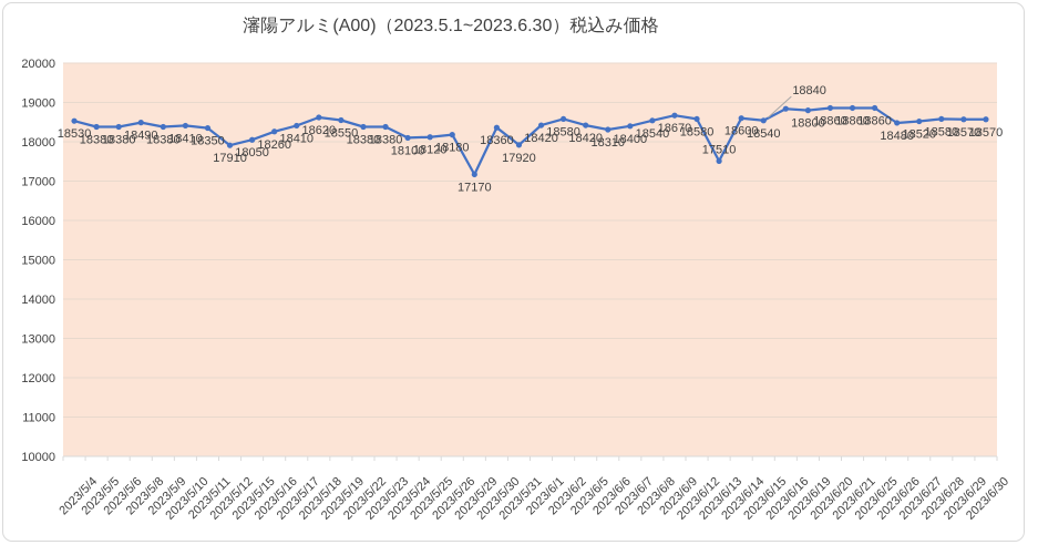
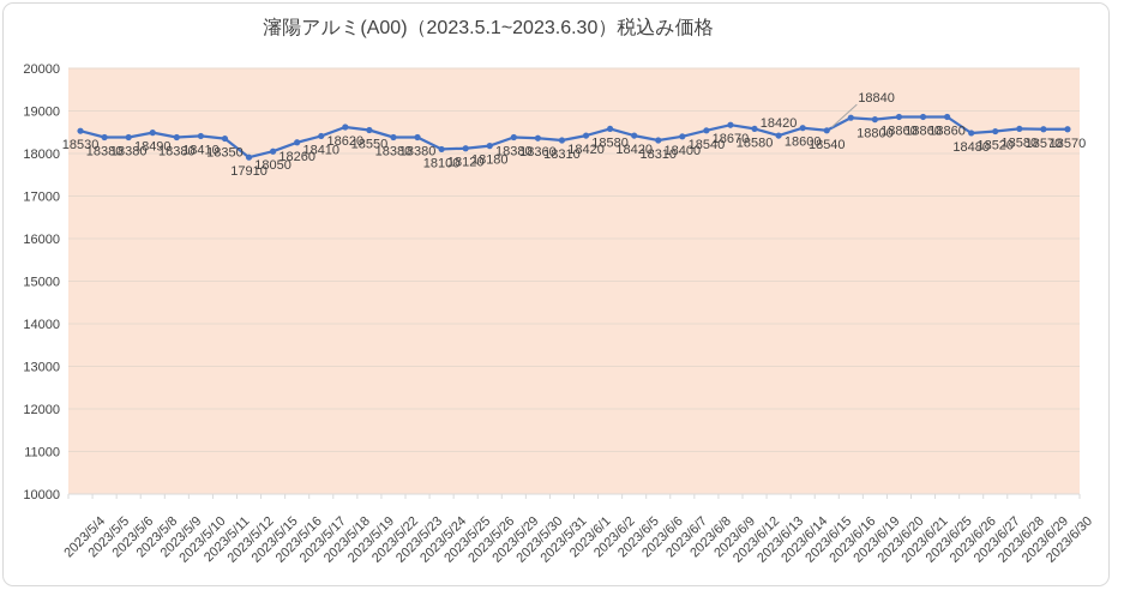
2023/5/29: 17170 -> 18380
2023/5/31: 17920 -> 18310
2023/6/13: 17510 -> 18420
